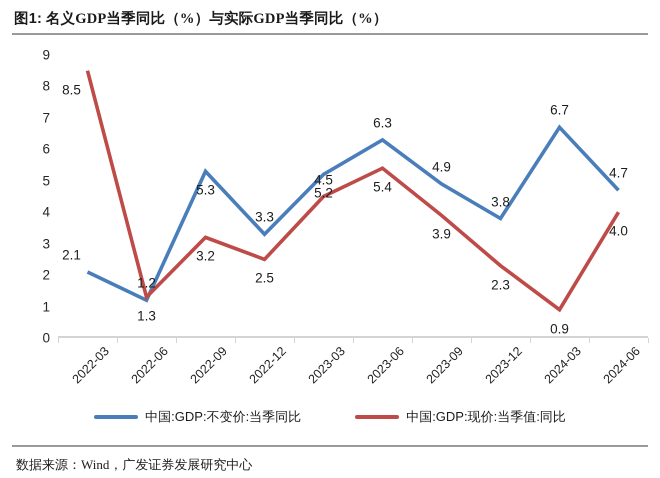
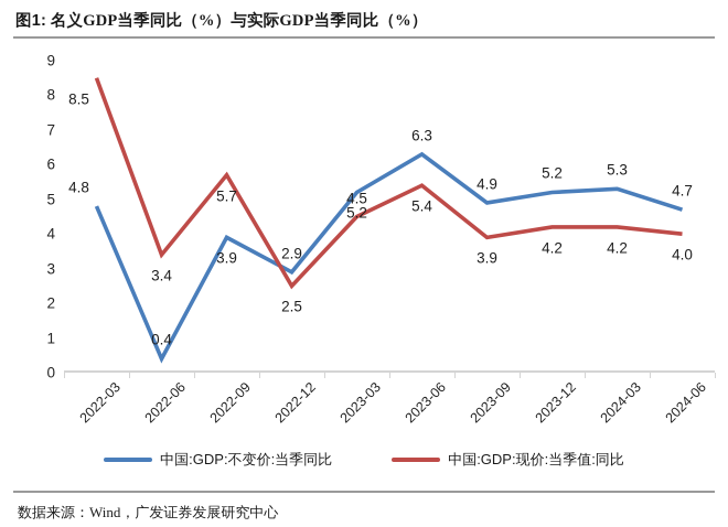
中国:GDP:不变价:当季同比/2022-03: 2.1 -> 4.8
中国:GDP:不变价:当季同比/2022-06: 1.2 -> 0.4
中国:GDP:现价:当季值:同比/2022-06: 1.3 -> 3.4
中国:GDP:不变价:当季同比/2022-09: 5.3 -> 3.9
中国:GDP:现价:当季值:同比/2022-09: 3.2 -> 5.7
中国:GDP:不变价:当季同比/2022-12: 3.3 -> 2.9
中国:GDP:不变价:当季同比/2023-12: 3.8 -> 5.2
中国:GDP:现价:当季值:同比/2023-12: 2.3 -> 4.2
中国:GDP:不变价:当季同比/2024-03: 6.7 -> 5.3
中国:GDP:现价:当季值:同比/2024-03: 0.9 -> 4.2
